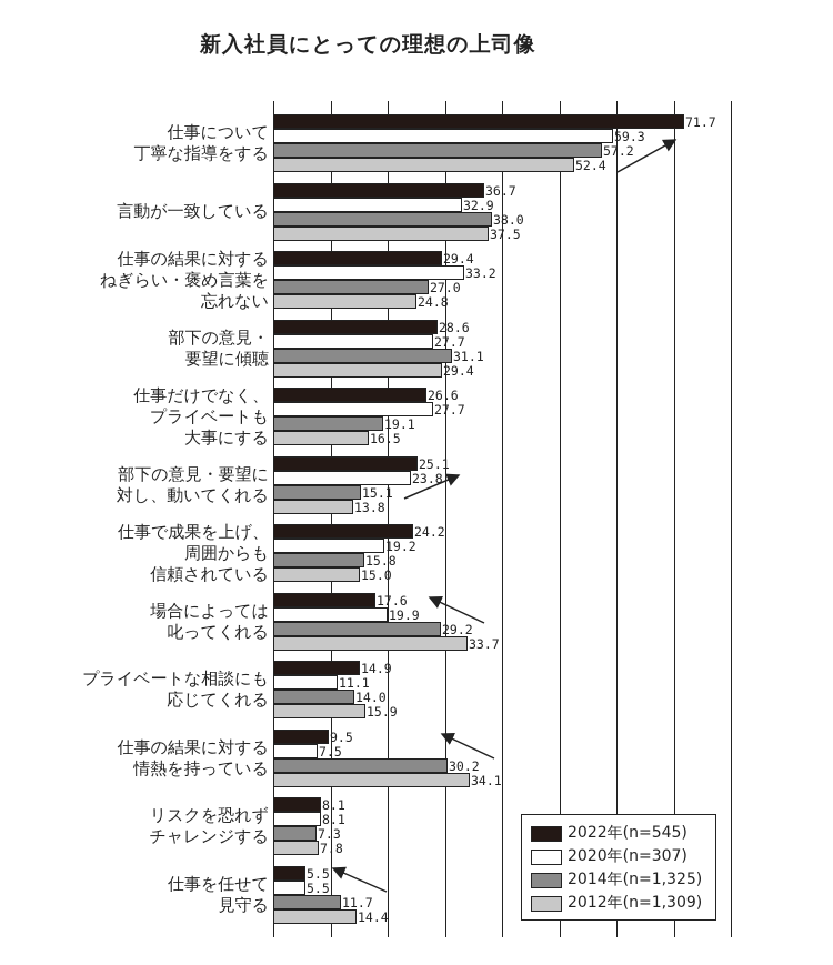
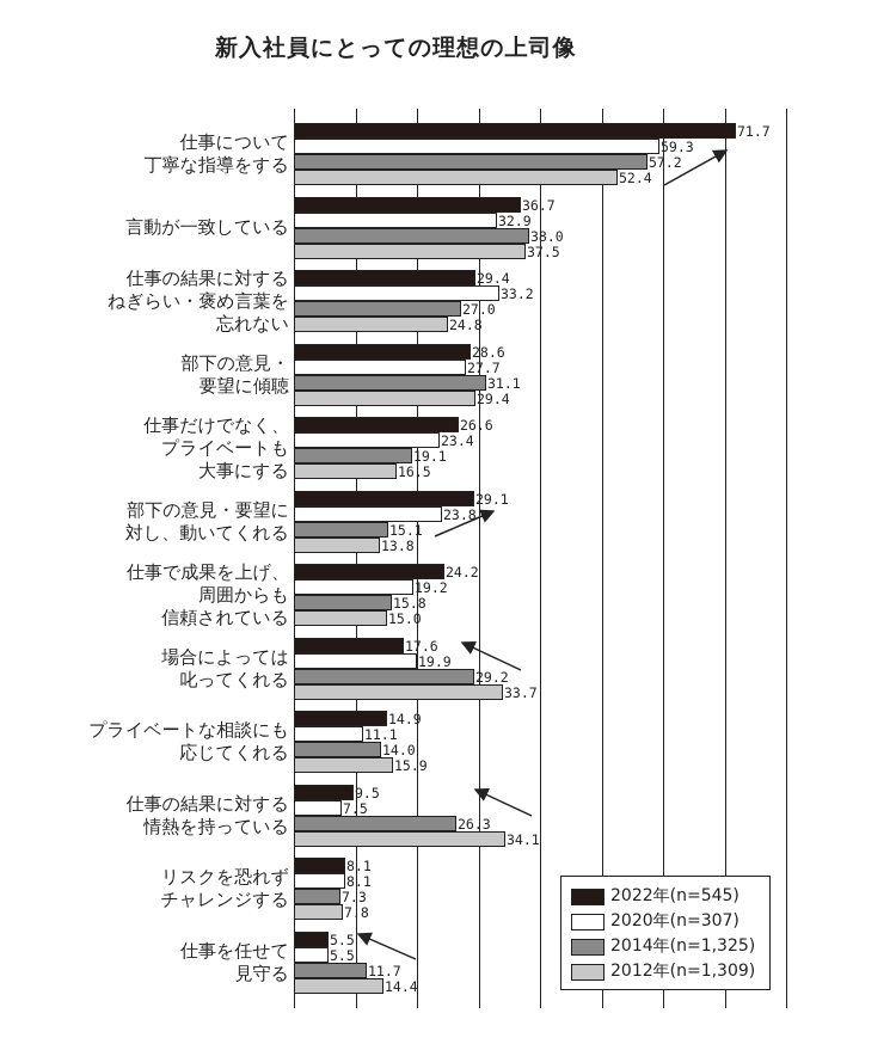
2020年(n=307)/仕事だけでなく、 プライベートも 大事にする: 27.7 -> 23.4
2022年(n=545)/部下の意見・要望に 対し、動いてくれる: 25.1 -> 29.1
2014年(n=1,325)/仕事の結果に対する 情熱を持っている: 30.2 -> 26.3
